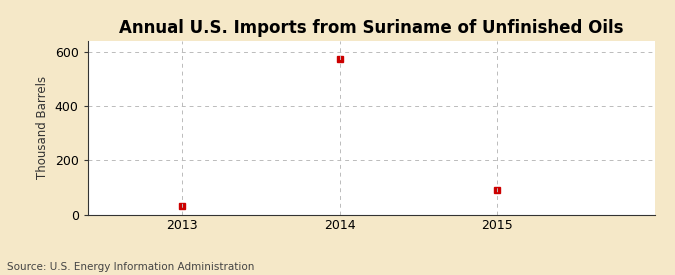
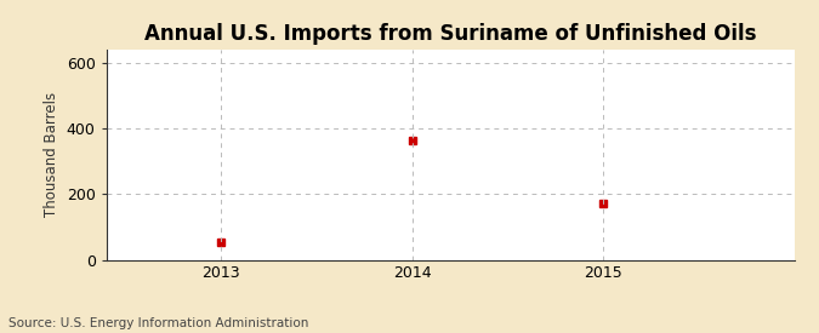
2013: 30 -> 55
2014: 575 -> 365
2015: 90 -> 170
